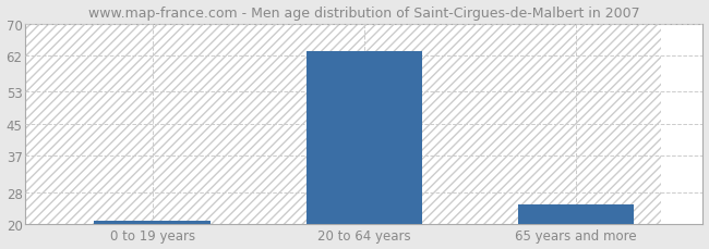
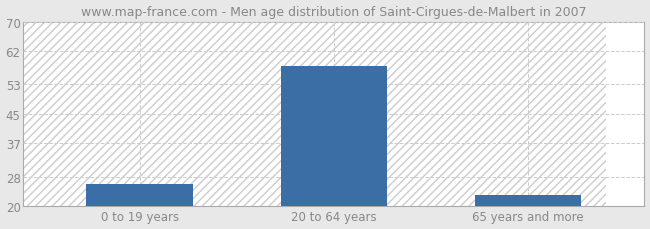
0 to 19 years: 21 -> 26
20 to 64 years: 63 -> 58
65 years and more: 25 -> 23
